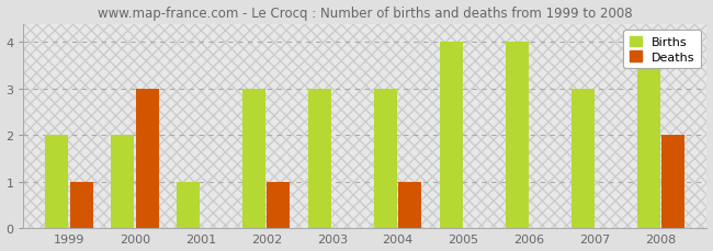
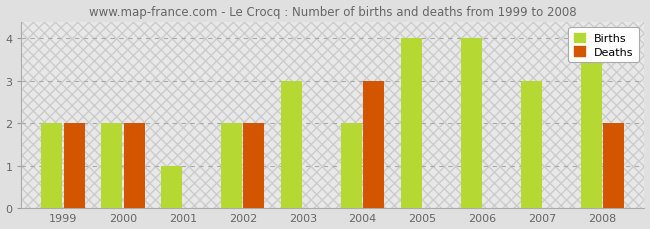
Deaths/1999: 1 -> 2
Deaths/2000: 3 -> 2
Births/2002: 3 -> 2
Deaths/2002: 1 -> 2
Births/2004: 3 -> 2
Deaths/2004: 1 -> 3
